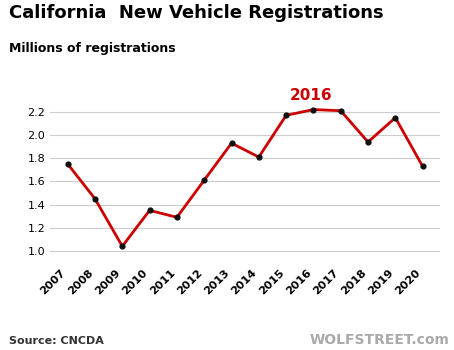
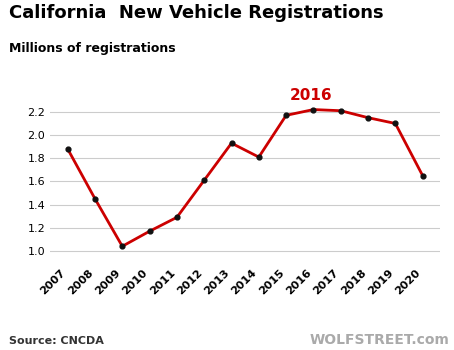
2007: 1.75 -> 1.88
2010: 1.35 -> 1.17
2018: 1.94 -> 2.15
2019: 2.15 -> 2.10
2020: 1.73 -> 1.65
